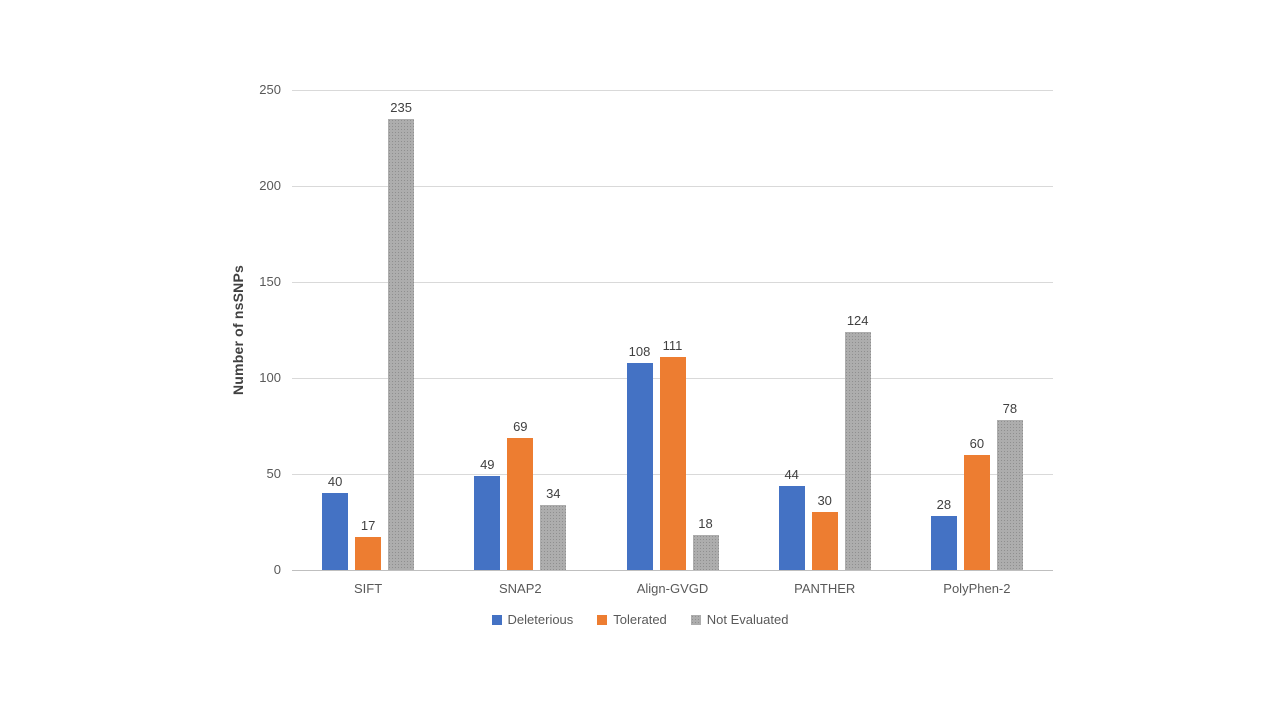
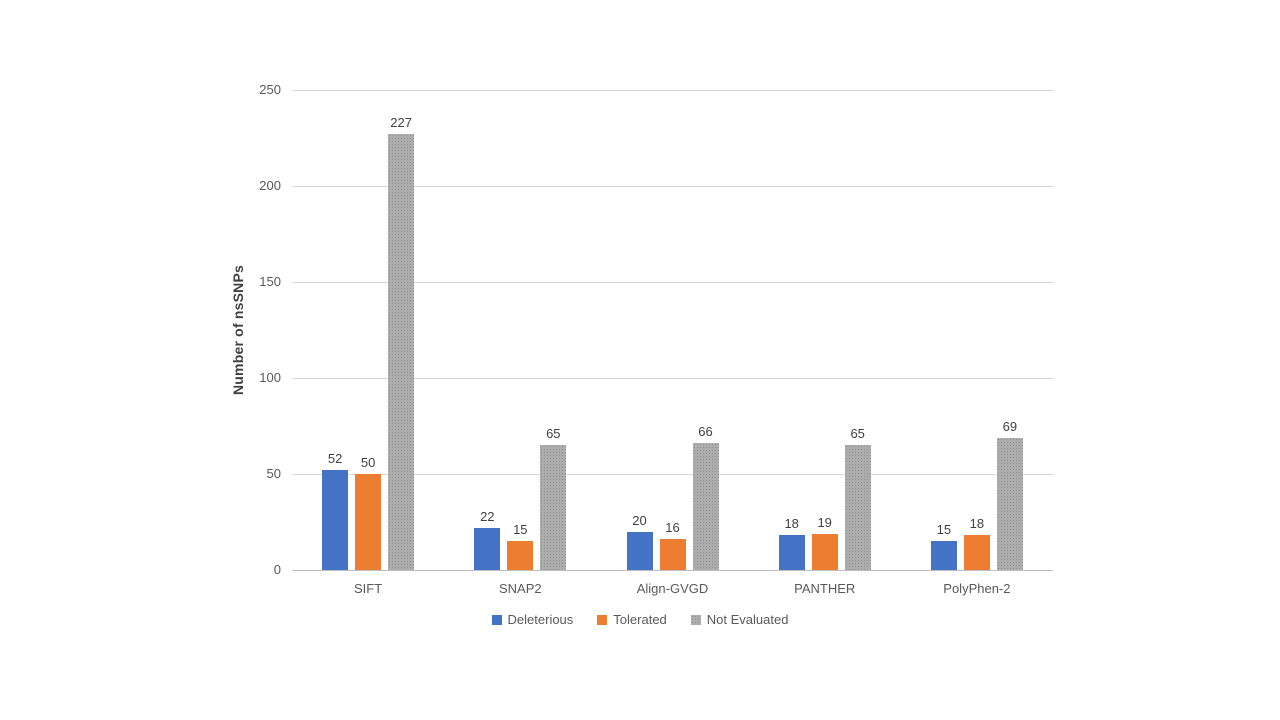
Deleterious/SIFT: 40 -> 52
Tolerated/SIFT: 17 -> 50
Not Evaluated/SIFT: 235 -> 227
Deleterious/SNAP2: 49 -> 22
Tolerated/SNAP2: 69 -> 15
Not Evaluated/SNAP2: 34 -> 65
Deleterious/Align-GVGD: 108 -> 20
Tolerated/Align-GVGD: 111 -> 16
Not Evaluated/Align-GVGD: 18 -> 66
Deleterious/PANTHER: 44 -> 18
Tolerated/PANTHER: 30 -> 19
Not Evaluated/PANTHER: 124 -> 65
Deleterious/PolyPhen-2: 28 -> 15
Tolerated/PolyPhen-2: 60 -> 18
Not Evaluated/PolyPhen-2: 78 -> 69
